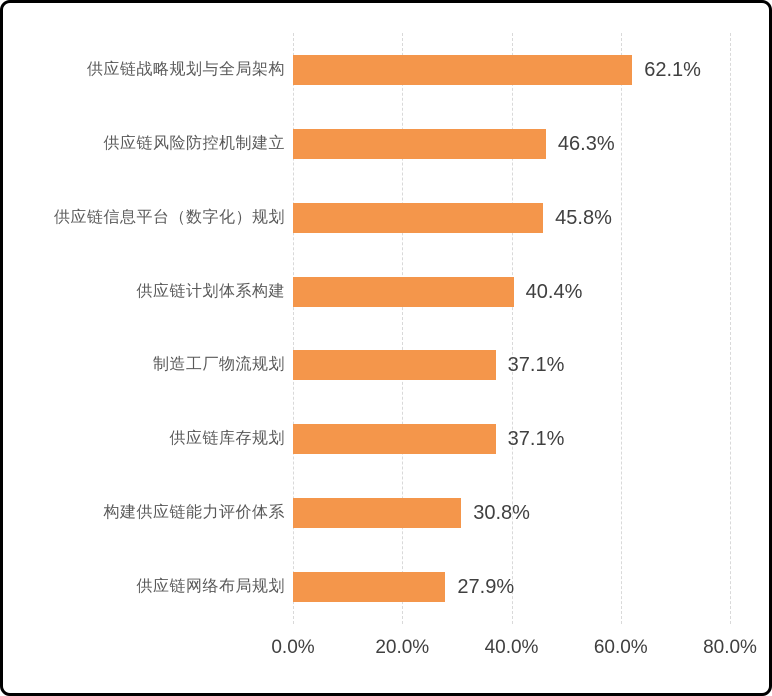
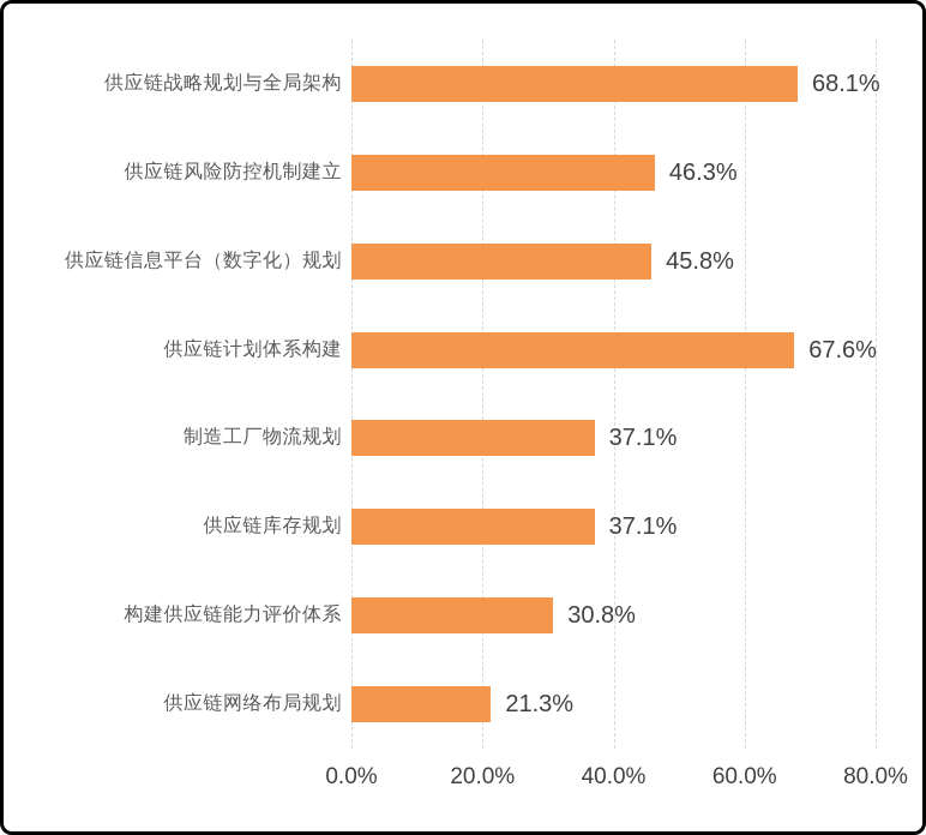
供应链战略规划与全局架构: 62.1% -> 68.1%
供应链计划体系构建: 40.4% -> 67.6%
供应链网络布局规划: 27.9% -> 21.3%
